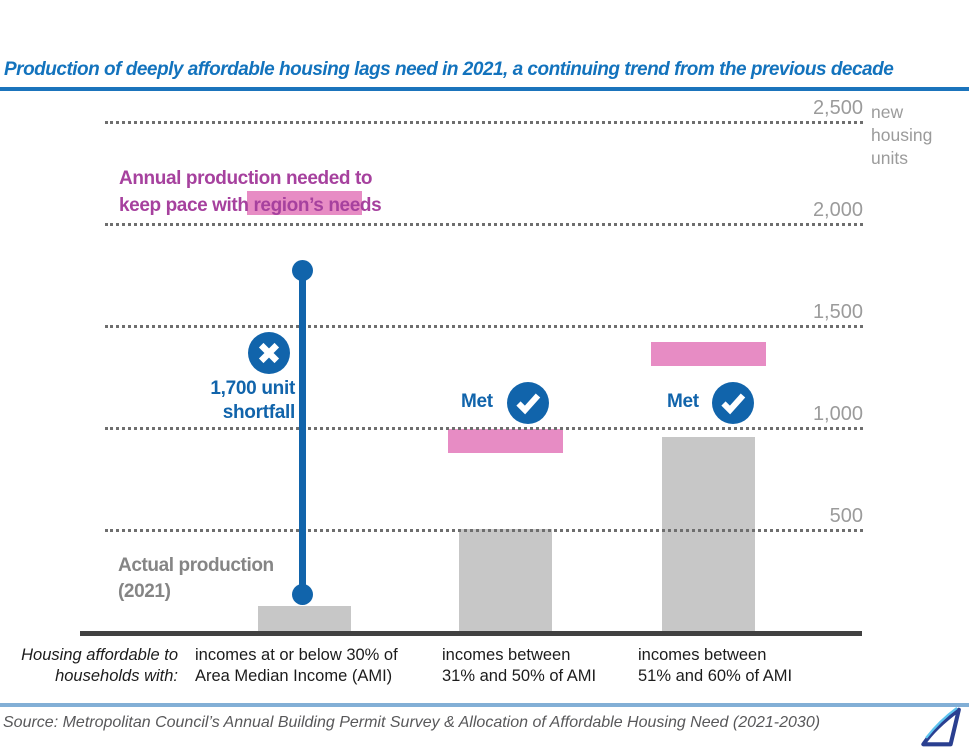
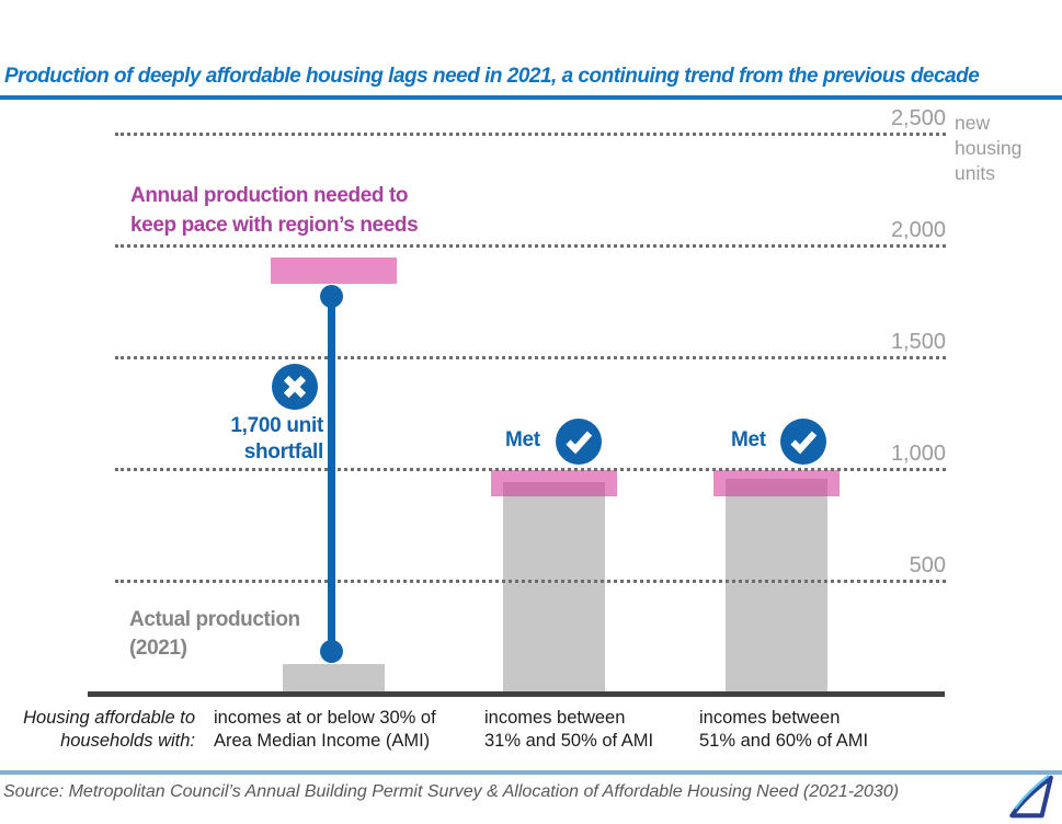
Annual production needed to keep pace with region’s needs/incomes at or below 30% of Area Median Income (AMI): 2110 -> 1890
Actual production (2021)/incomes between 31% and 50% of AMI: 510 -> 940
Annual production needed to keep pace with region’s needs/incomes between 51% and 60% of AMI: 1370 -> 940
